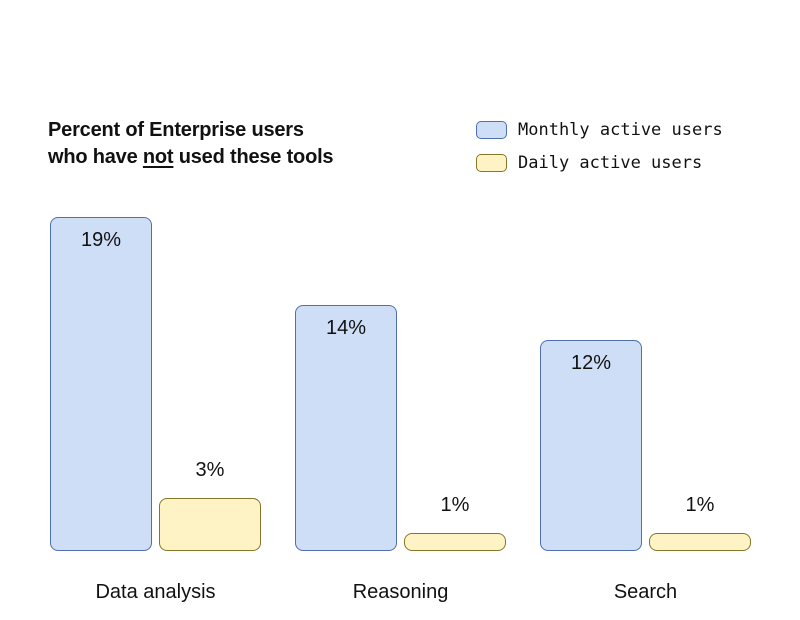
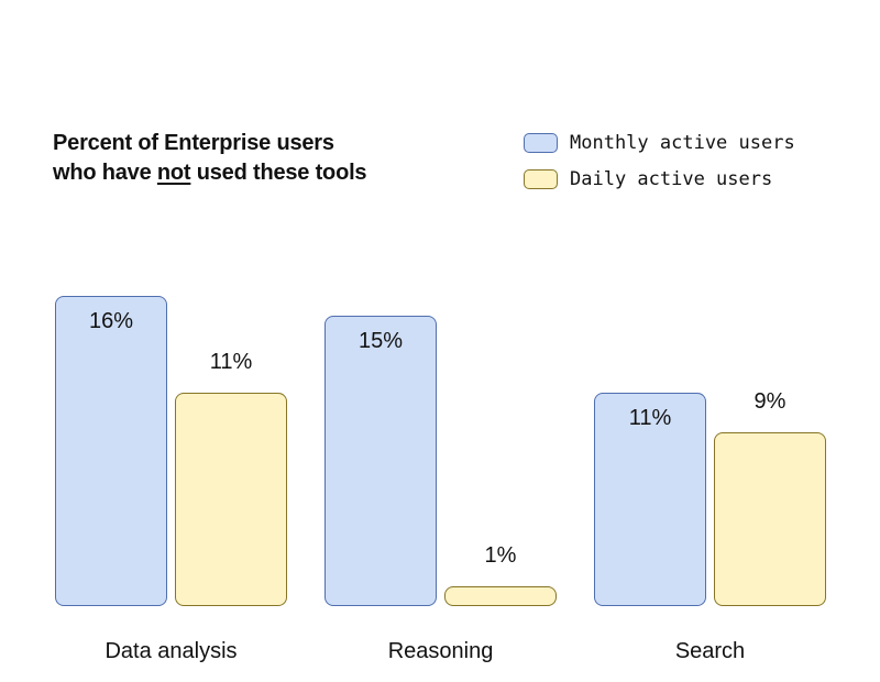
Monthly active users/Data analysis: 19% -> 16%
Daily active users/Data analysis: 3% -> 11%
Monthly active users/Reasoning: 14% -> 15%
Monthly active users/Search: 12% -> 11%
Daily active users/Search: 1% -> 9%
